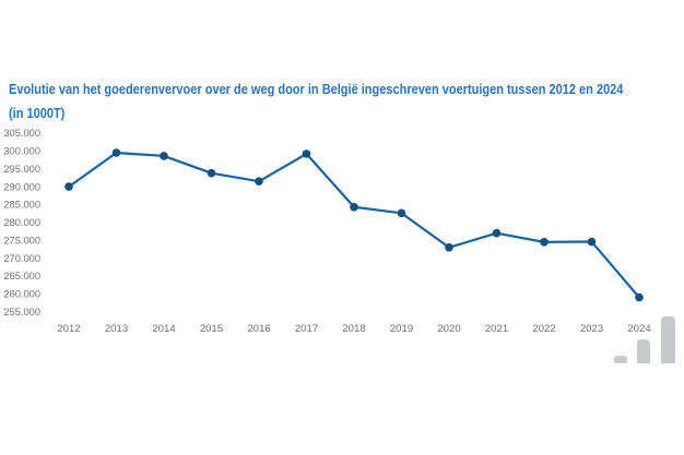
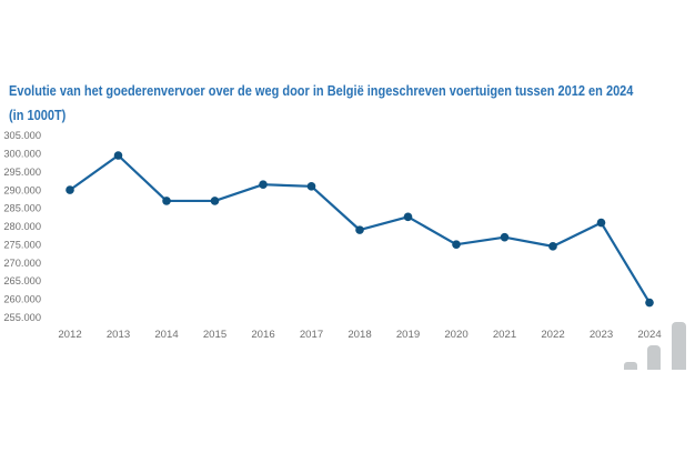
2014: 299000 -> 287000
2015: 294000 -> 287000
2017: 299000 -> 291000
2018: 284000 -> 279000
2020: 273000 -> 275000
2023: 275000 -> 281000
